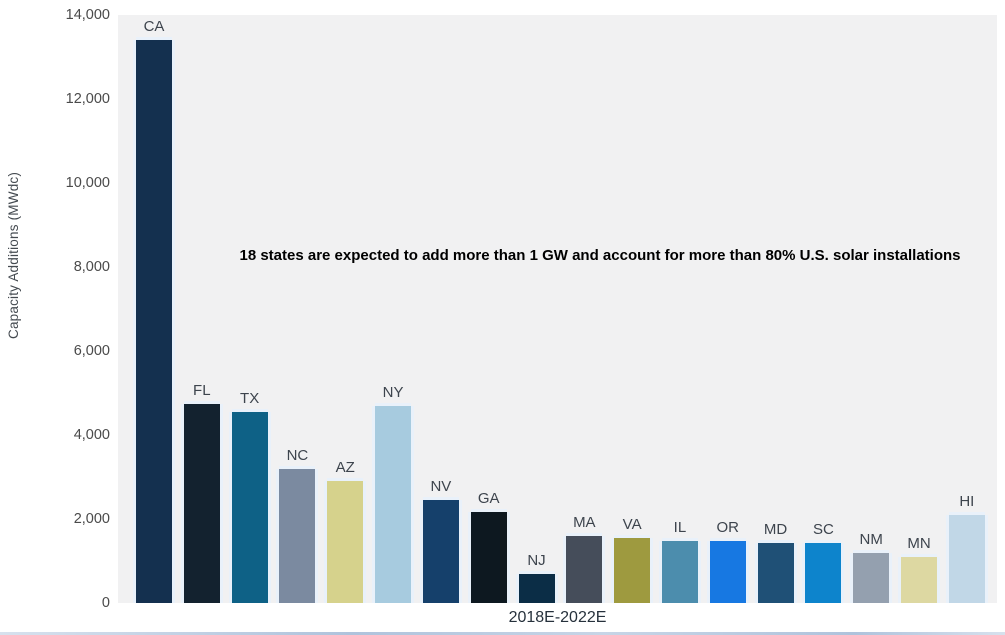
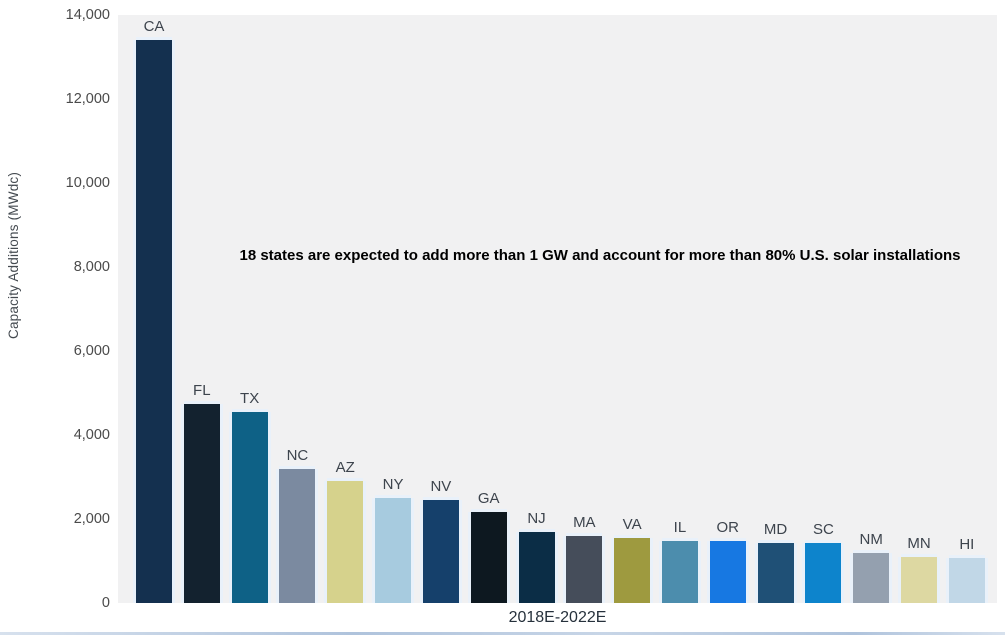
NY: 4700 -> 2500
NJ: 700 -> 1700
HI: 2100 -> 1100
